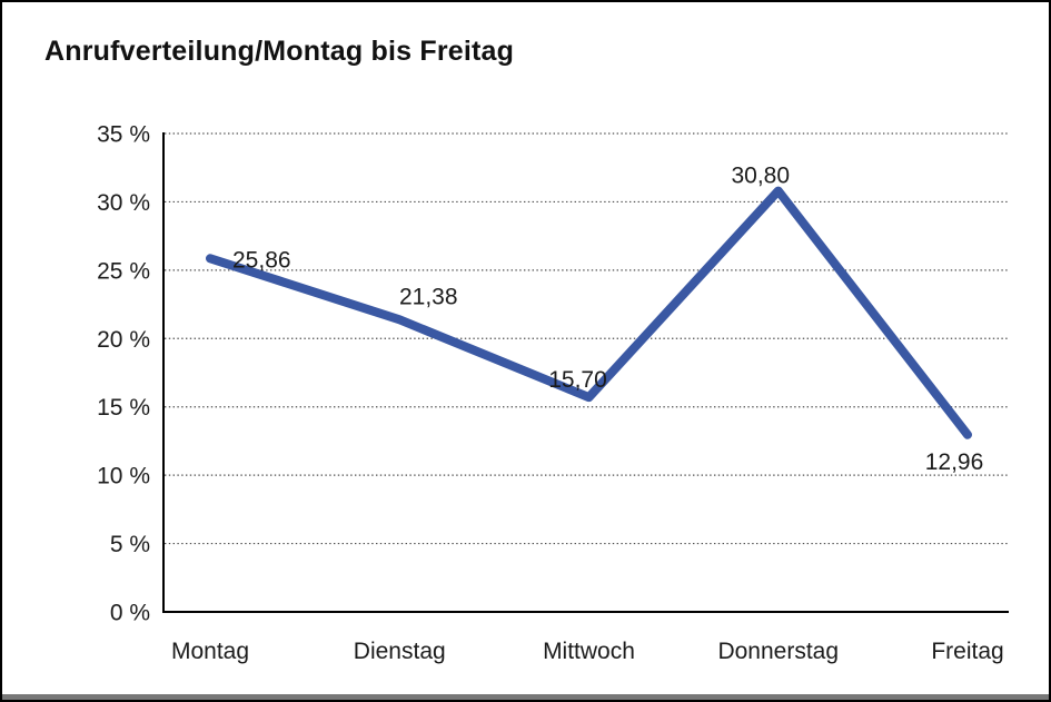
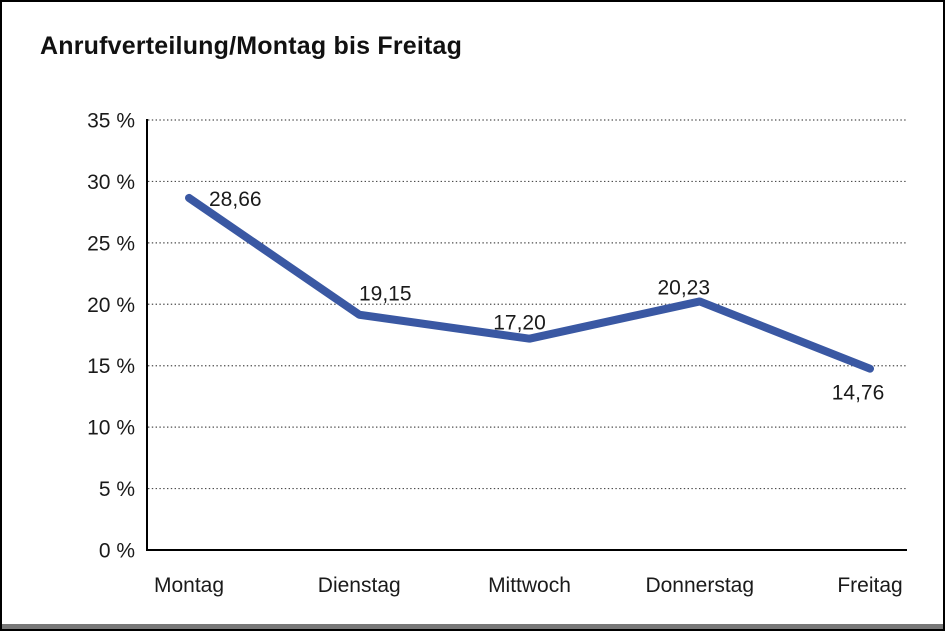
Montag: 25,86 -> 28,66
Dienstag: 21,38 -> 19,15
Mittwoch: 15,70 -> 17,20
Donnerstag: 30,80 -> 20,23
Freitag: 12,96 -> 14,76
